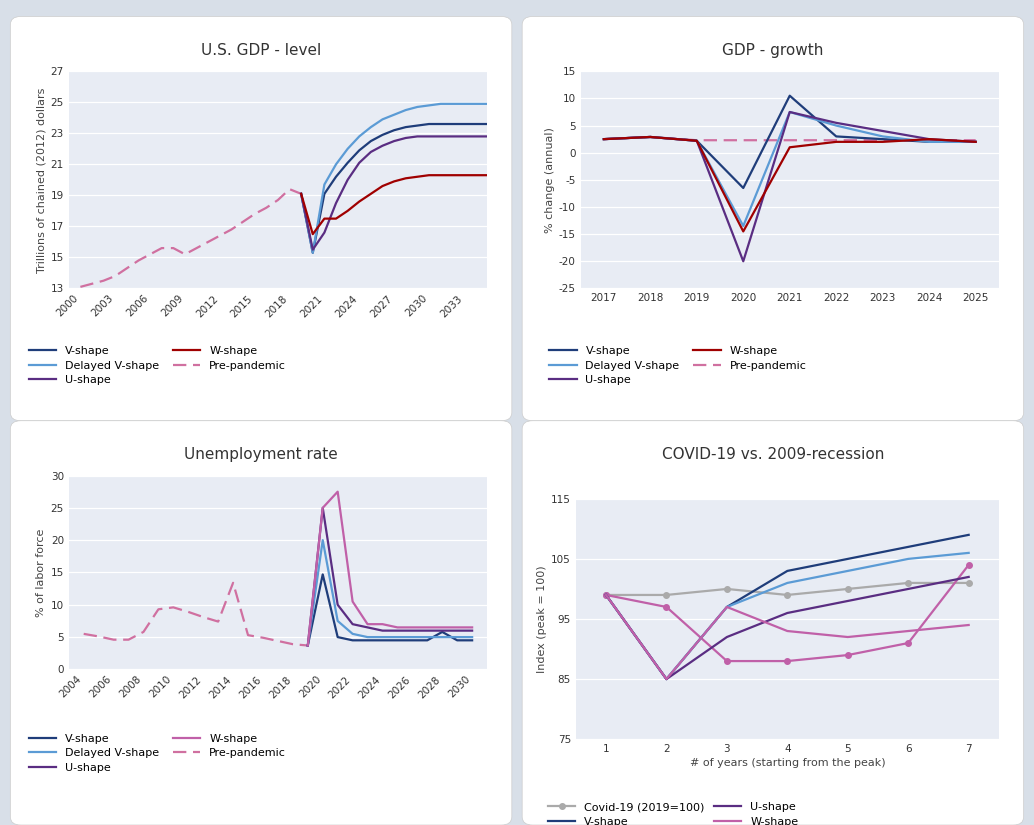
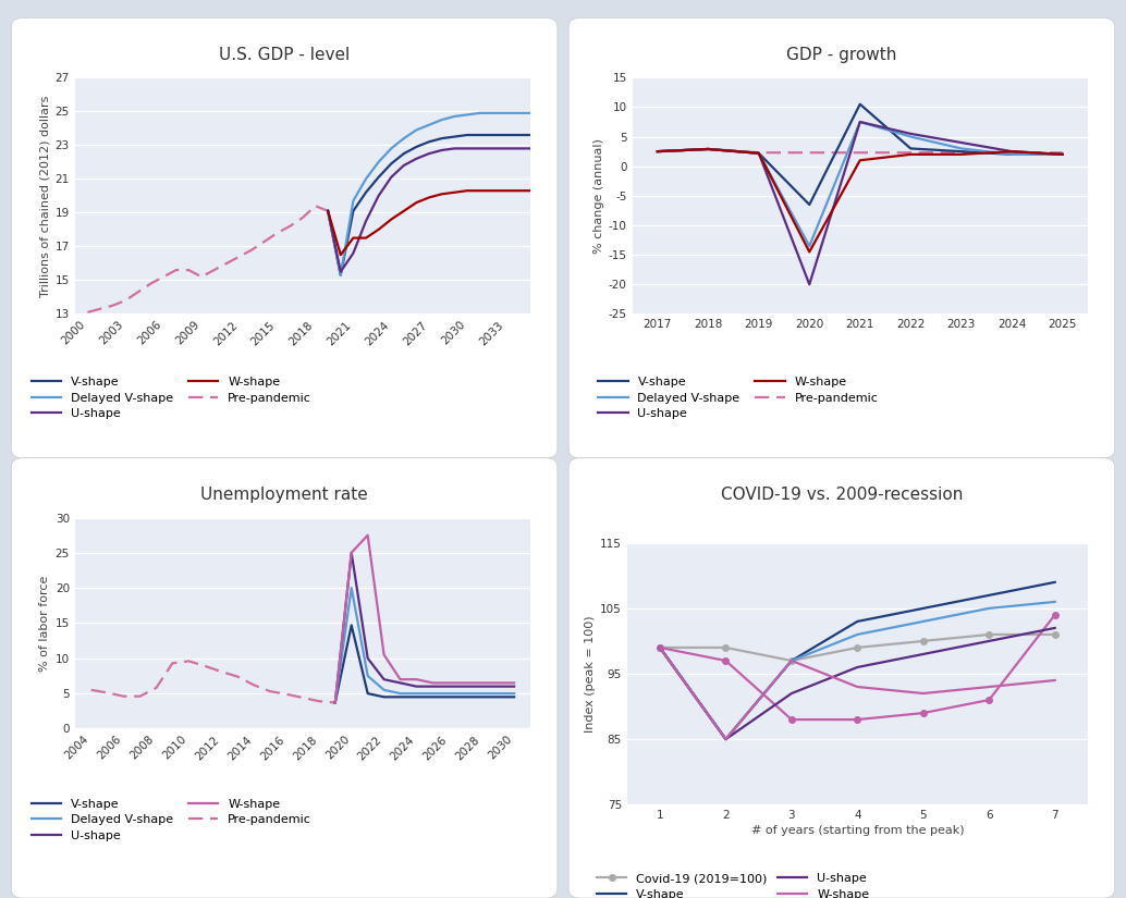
Pre-pandemic/2014: 13.4 -> 6.2
V-shape/2028: 5.8 -> 4.5
Covid-19 (2019=100)/3: 100 -> 97
